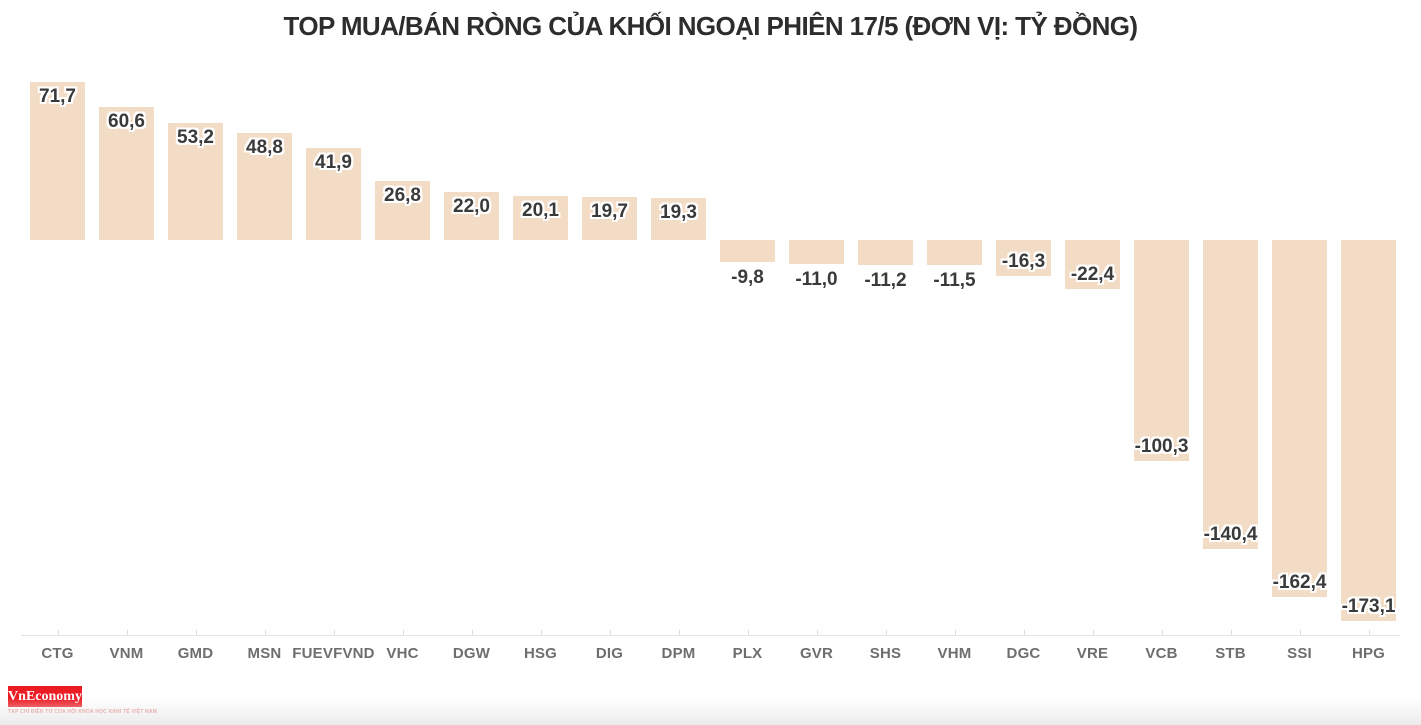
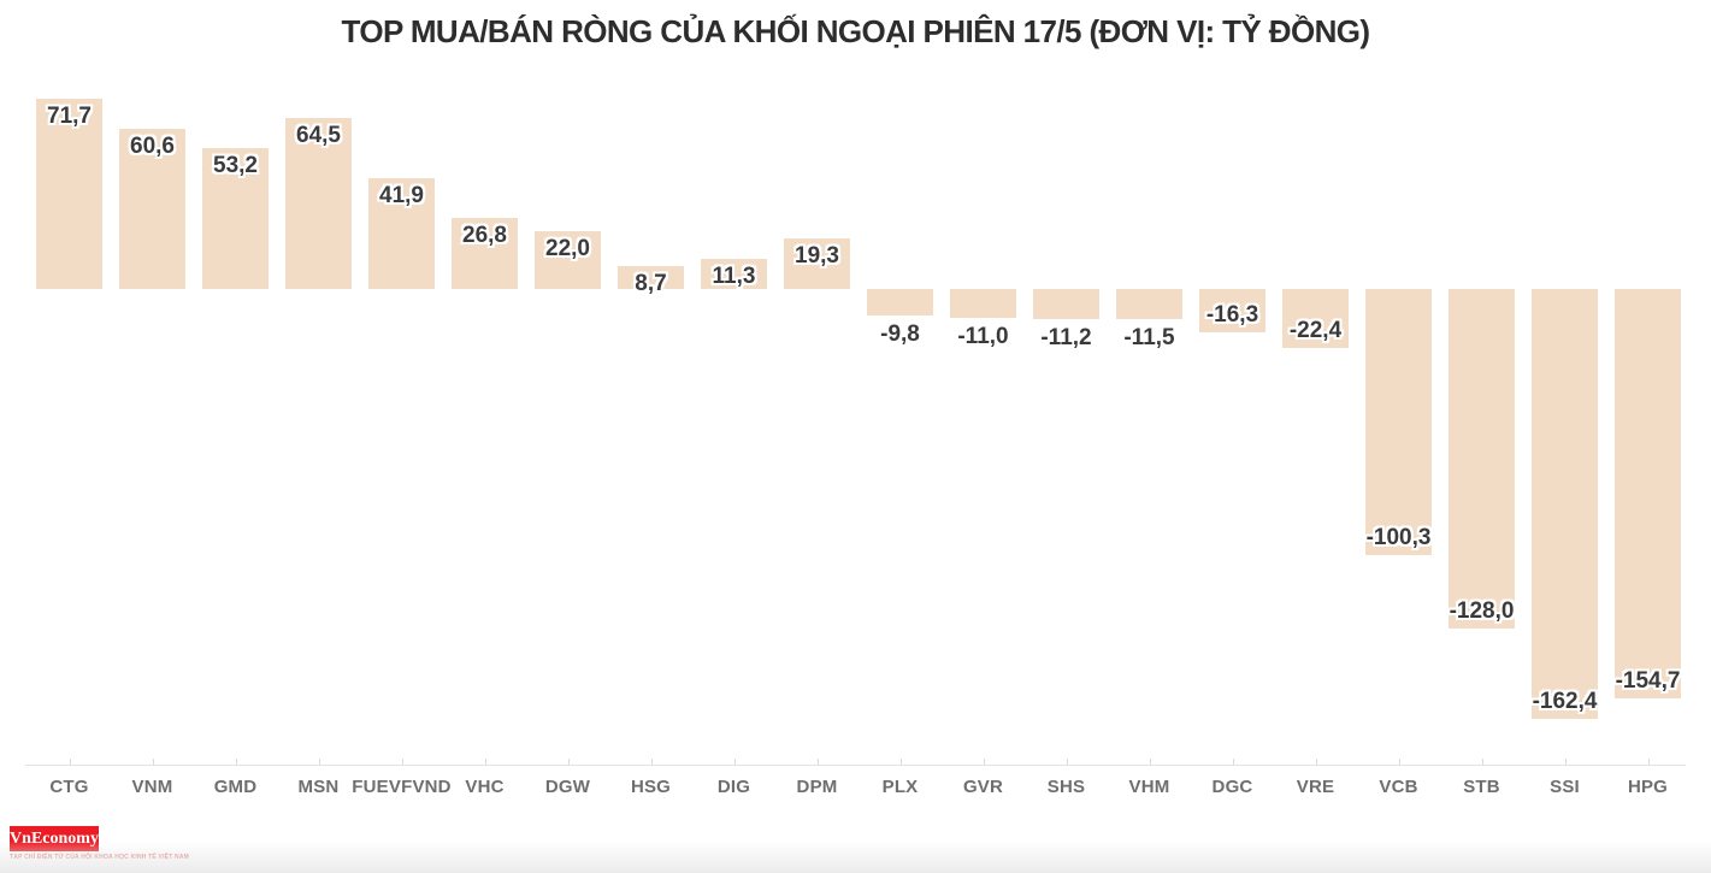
MSN: 48,8 -> 64,5
HSG: 20,1 -> 8,7
DIG: 19,7 -> 11,3
STB: -140,4 -> -128,0
HPG: -173,1 -> -154,7
